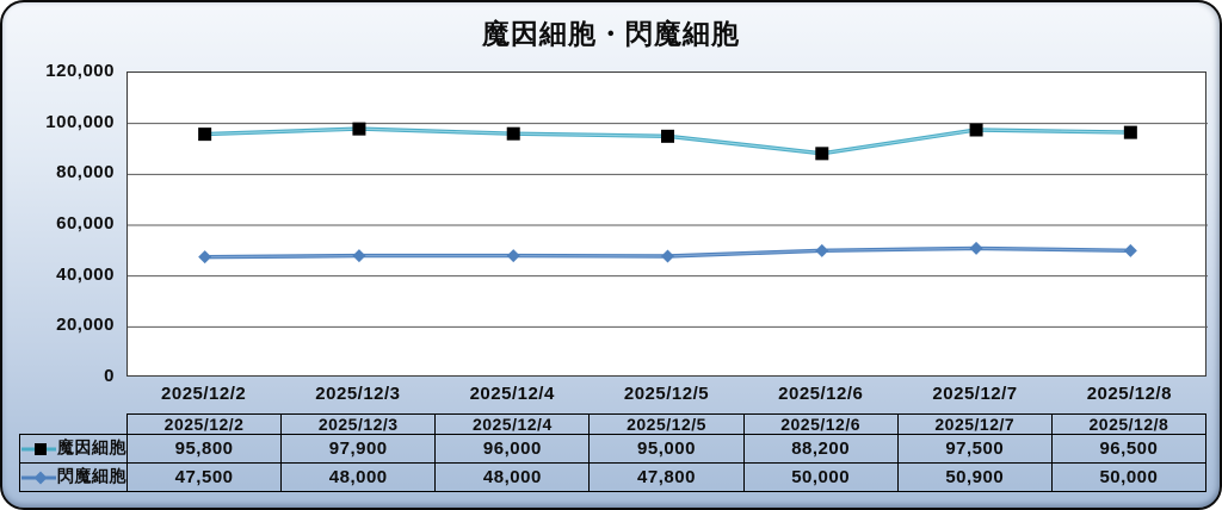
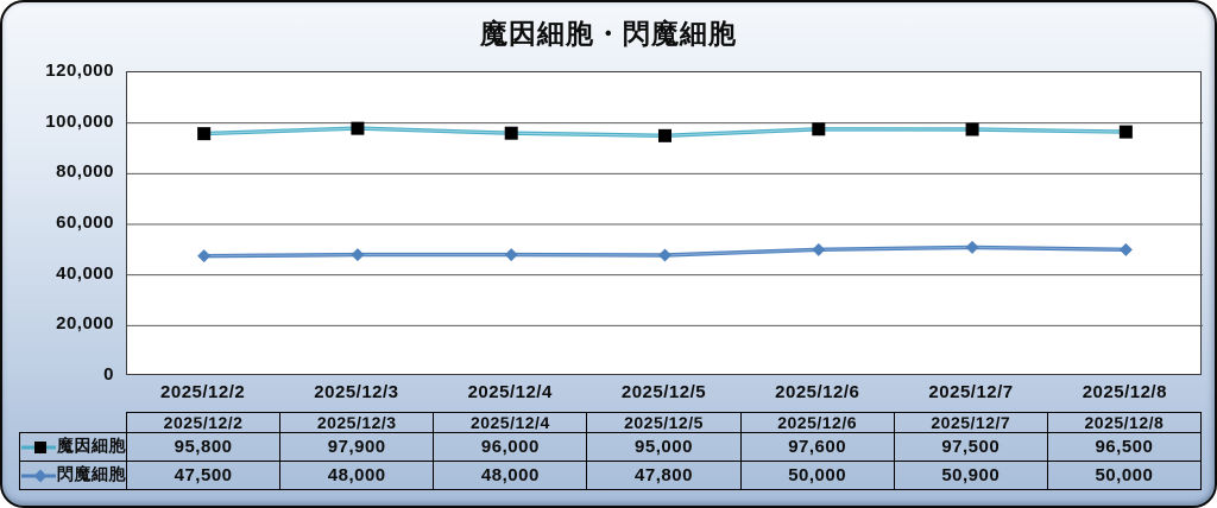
魔因細胞/2025/12/6: 88,200 -> 97,600
